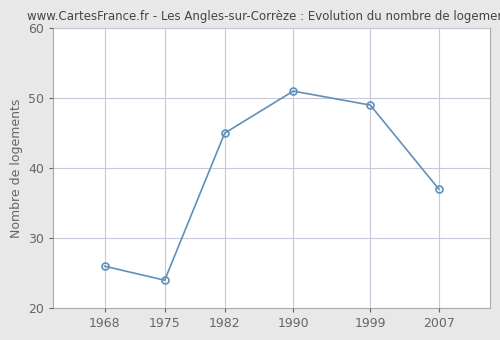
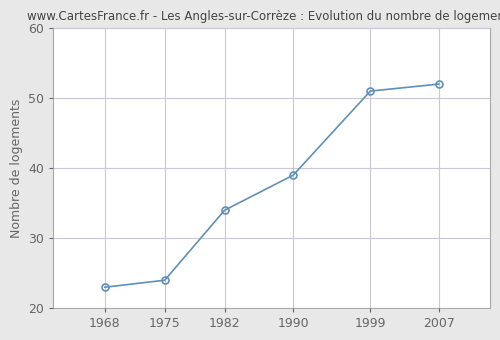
1968: 26 -> 23
1982: 45 -> 34
1990: 51 -> 39
1999: 49 -> 51
2007: 37 -> 52
